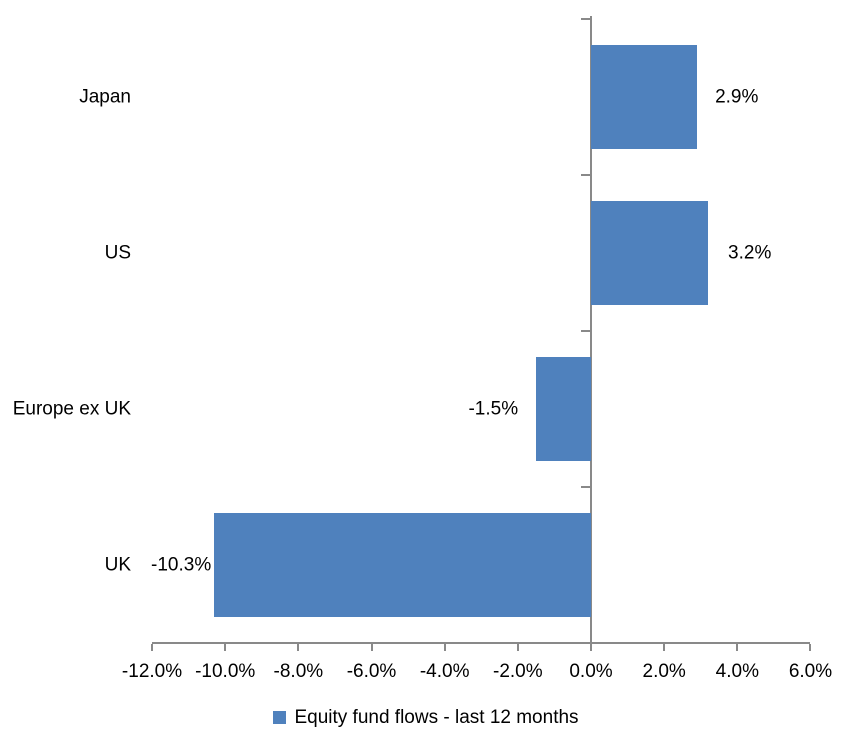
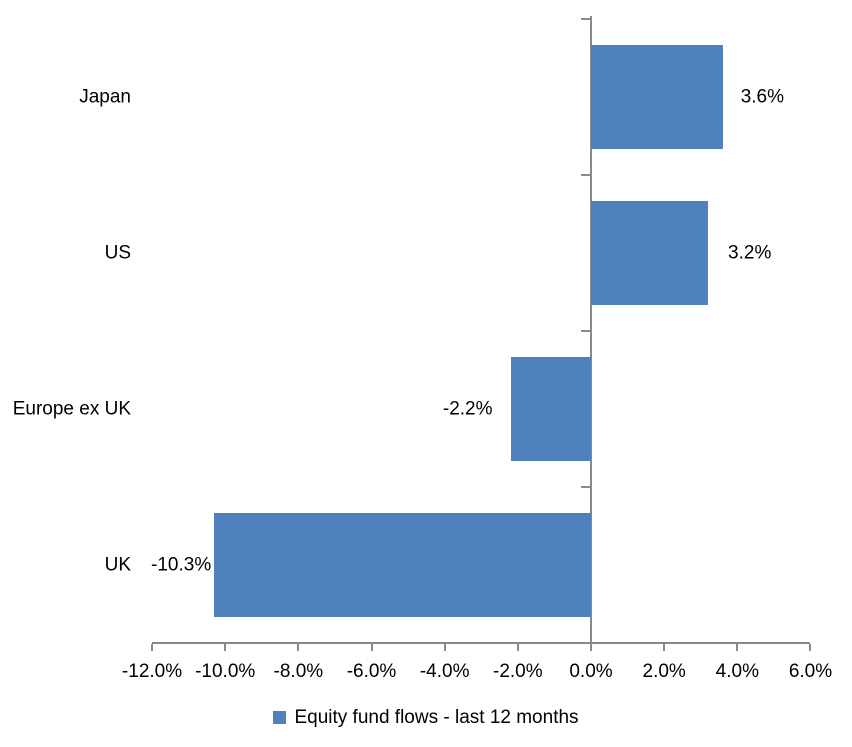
Japan: 2.9% -> 3.6%
Europe ex UK: -1.5% -> -2.2%
